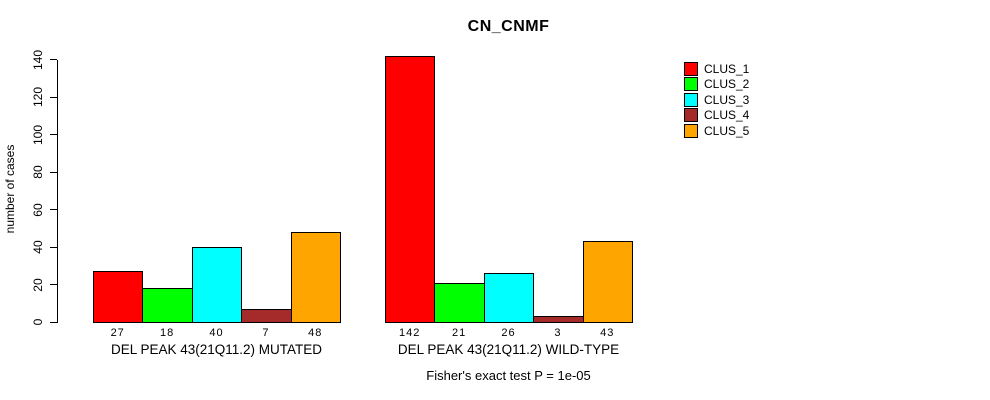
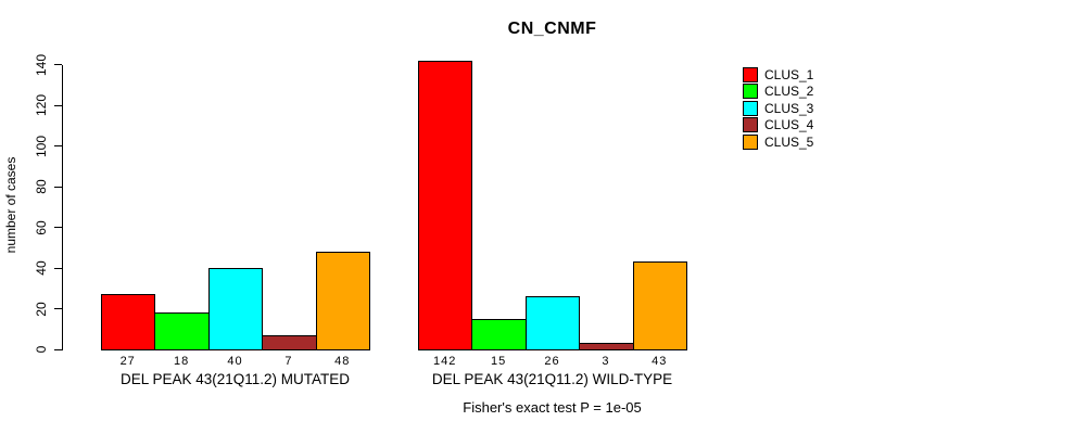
CLUS_2/DEL PEAK 43(21Q11.2) WILD-TYPE: 21 -> 15
